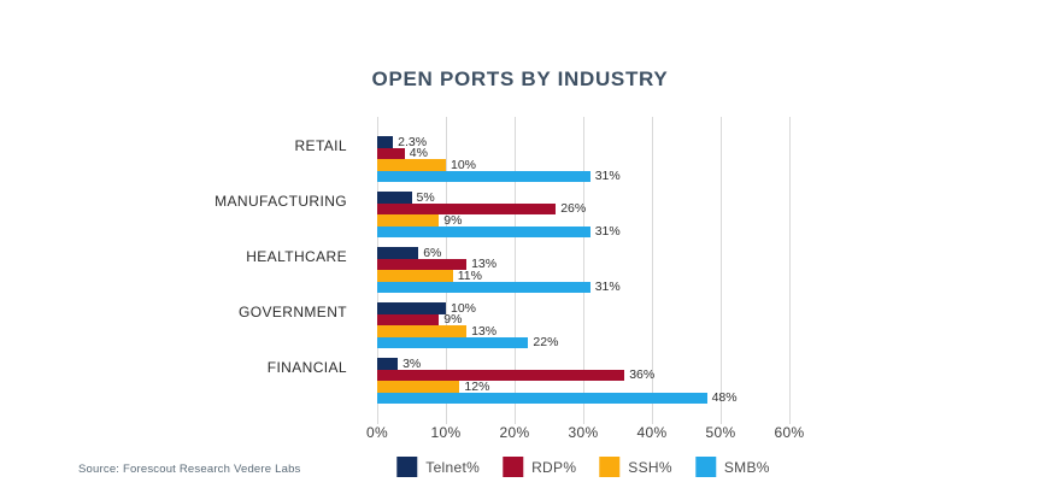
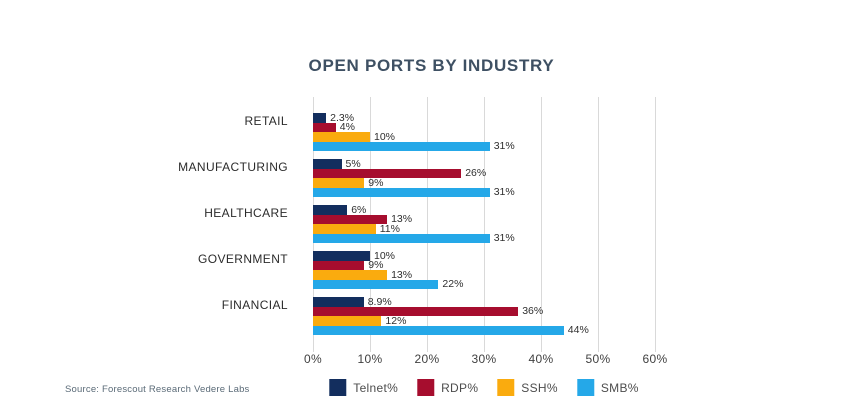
Telnet%/FINANCIAL: 3% -> 8.9%
SMB%/FINANCIAL: 48% -> 44%
